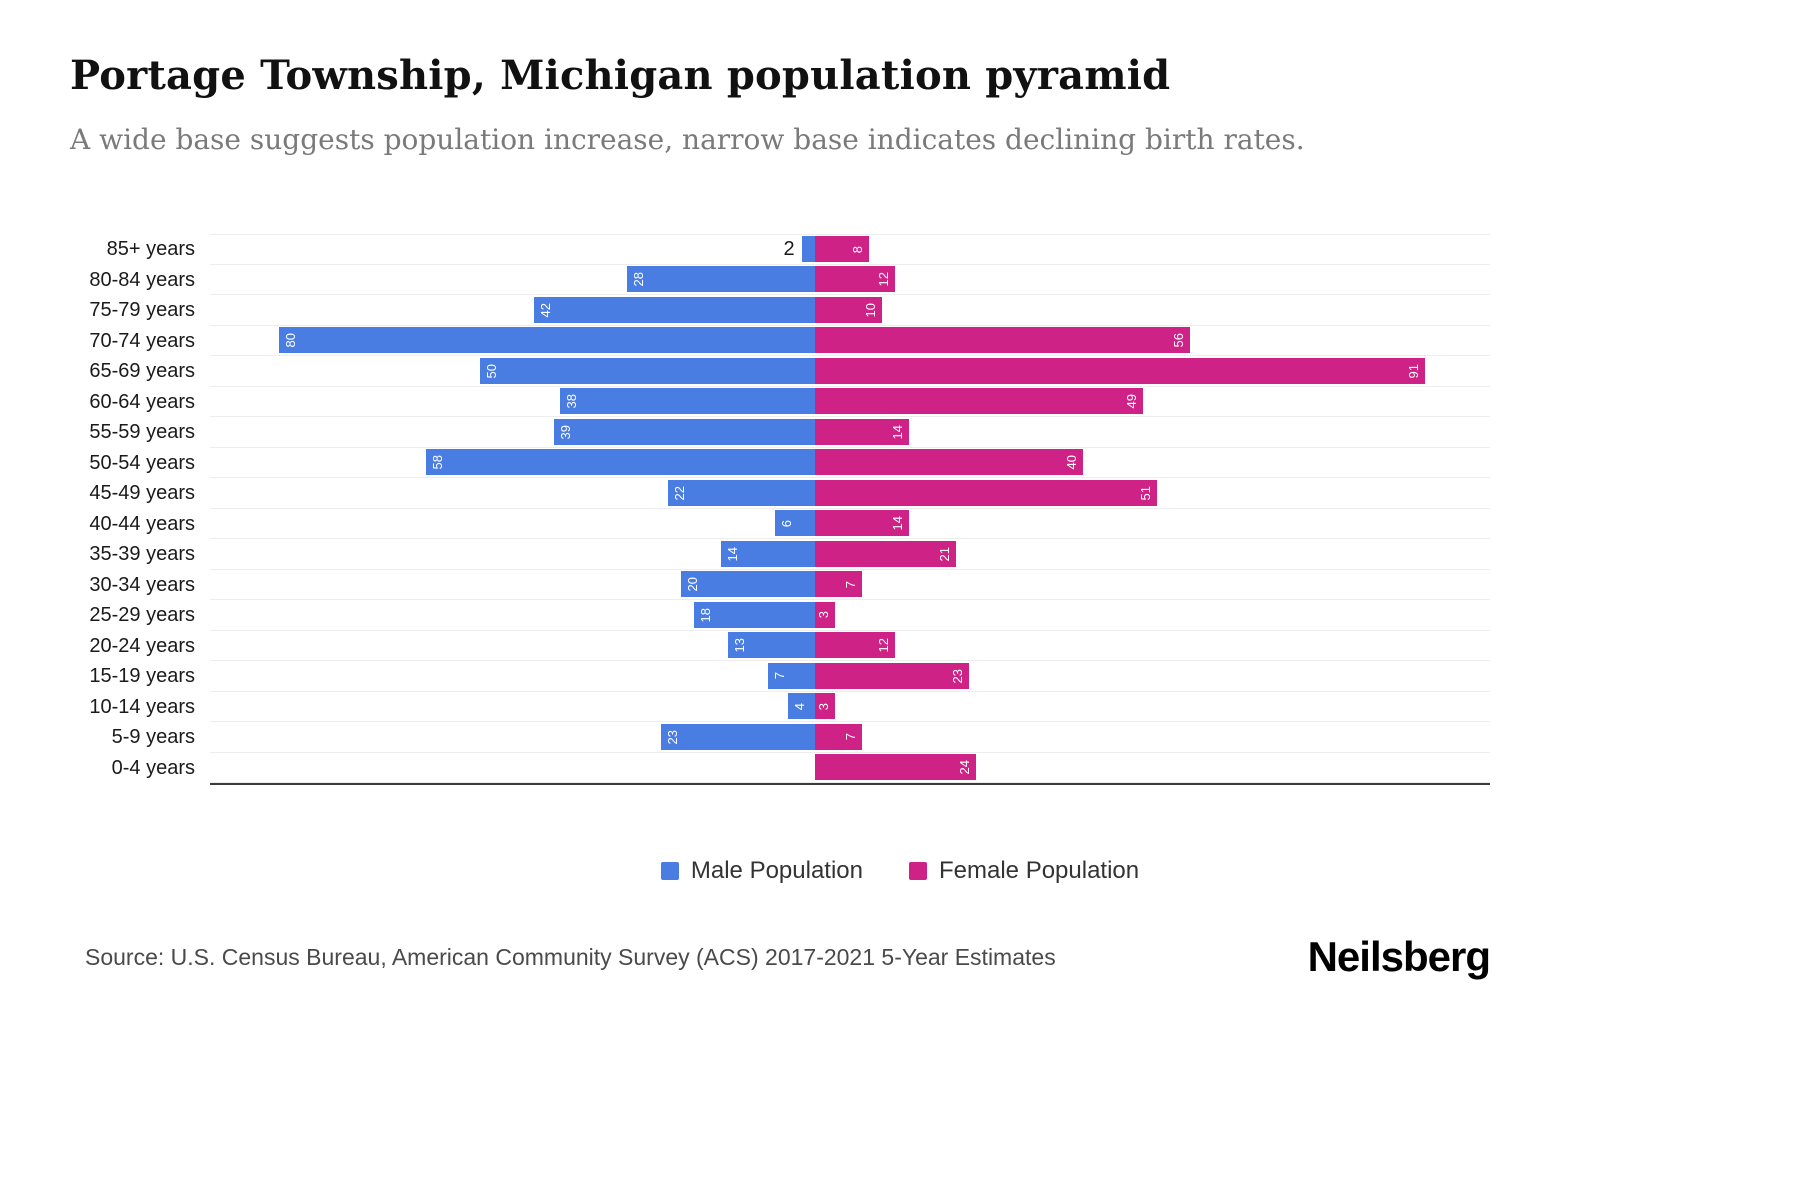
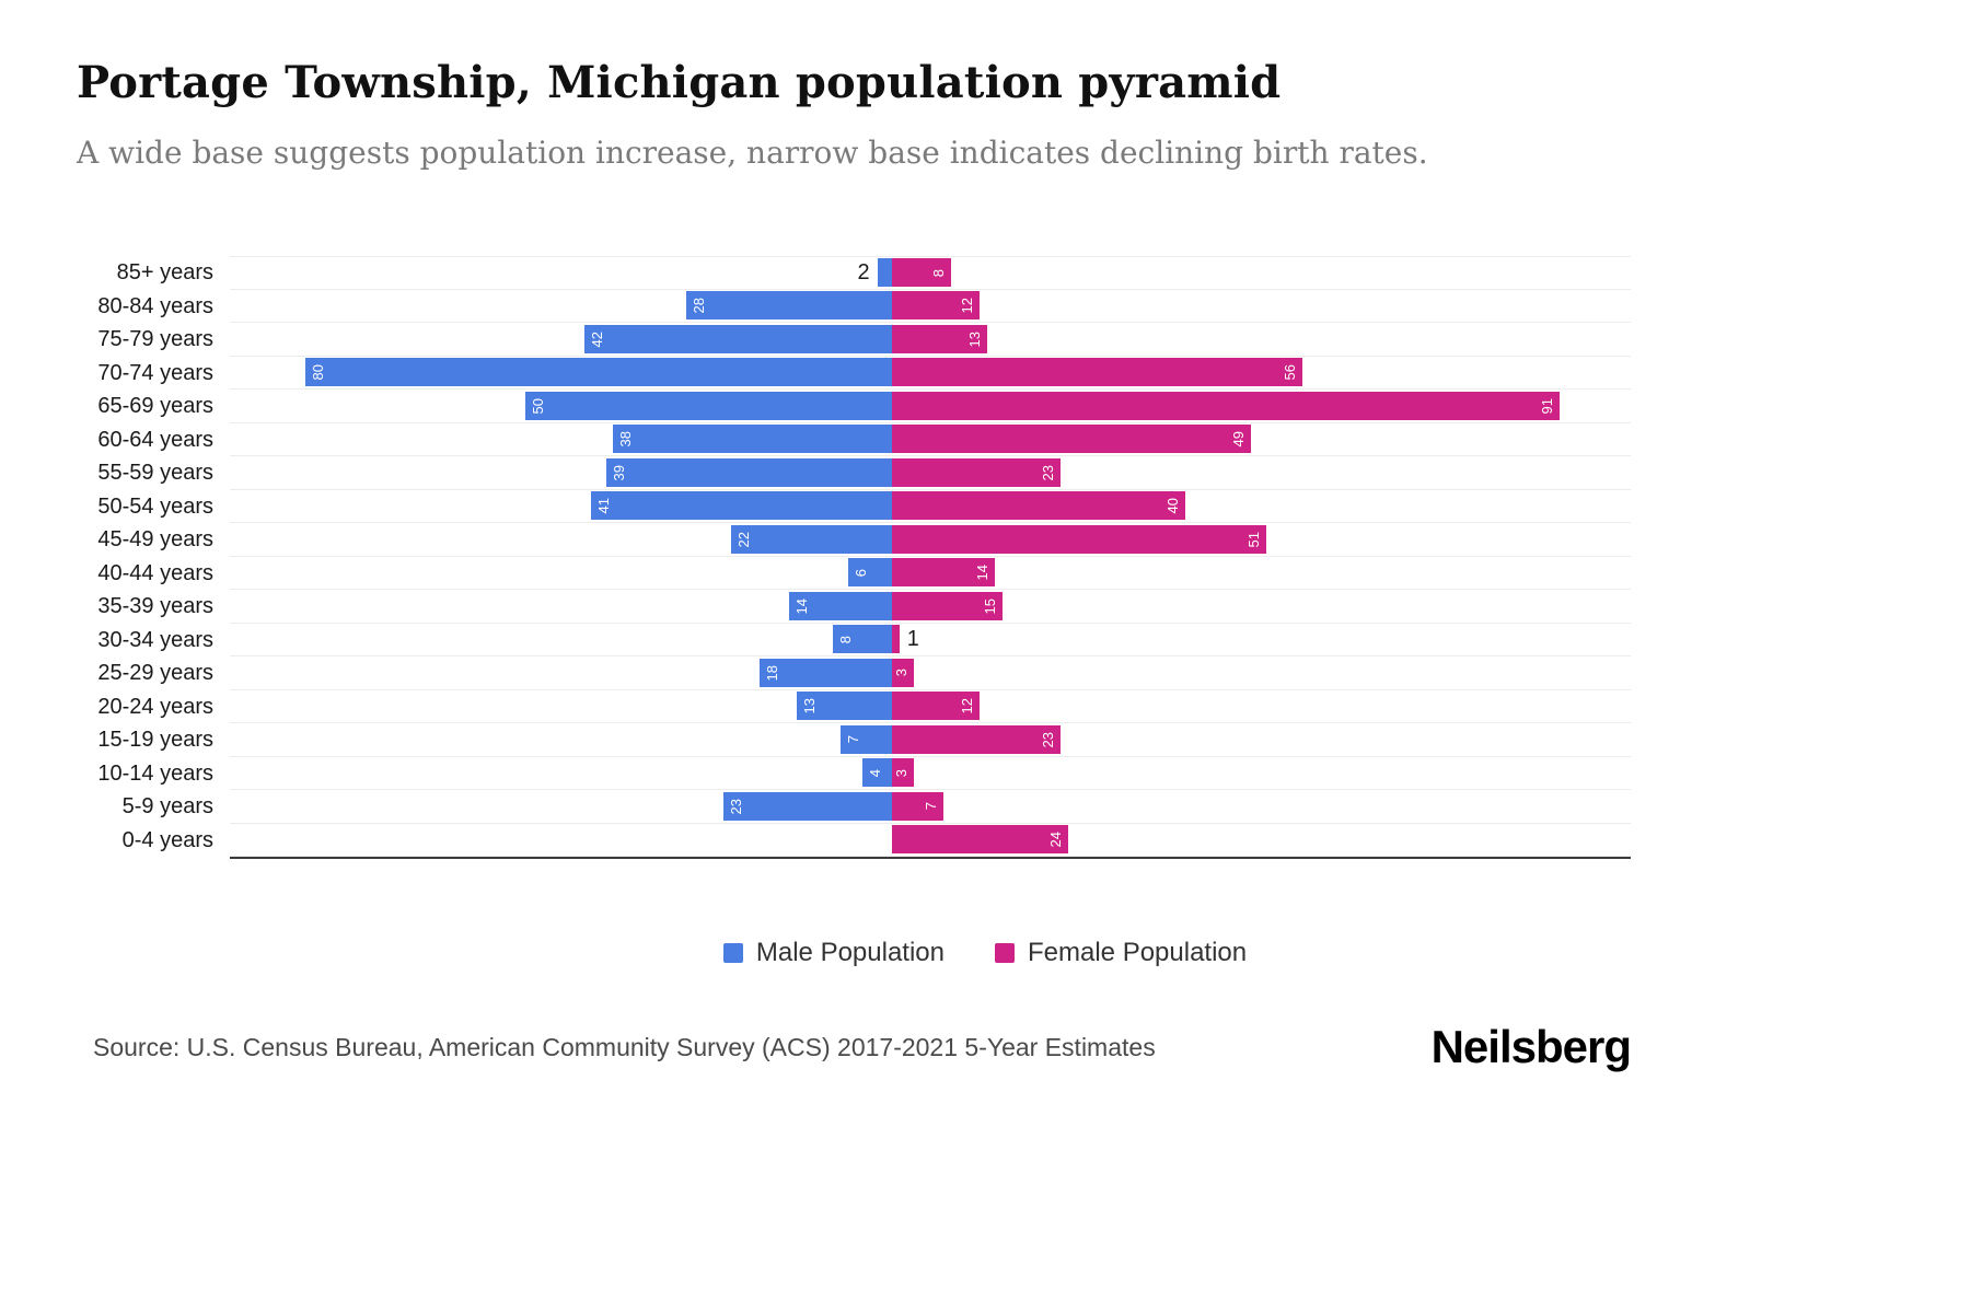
Female Population/75-79 years: 10 -> 13
Female Population/55-59 years: 14 -> 23
Male Population/50-54 years: 58 -> 41
Female Population/35-39 years: 21 -> 15
Male Population/30-34 years: 20 -> 8
Female Population/30-34 years: 7 -> 1
